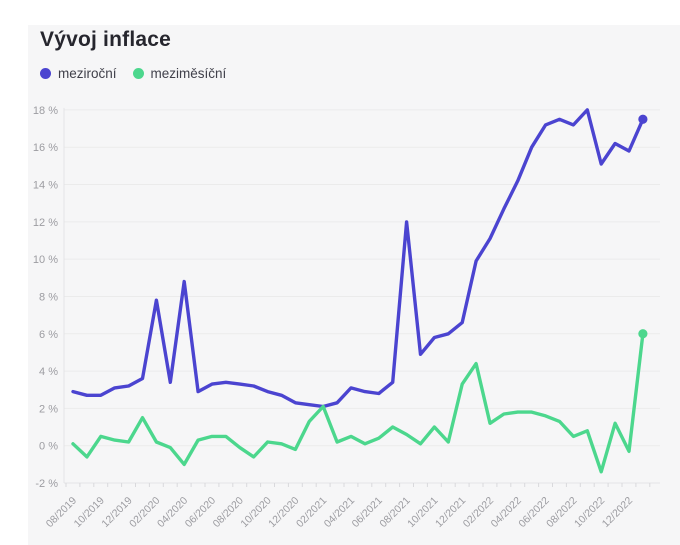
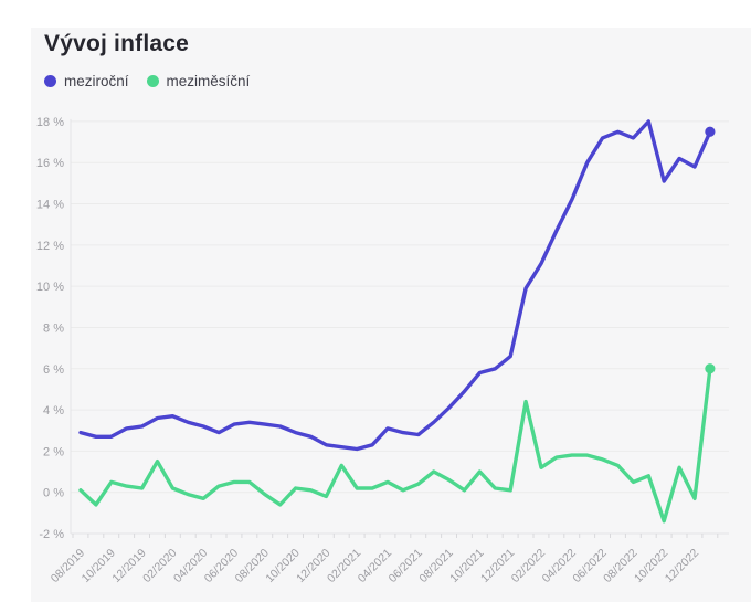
meziroční/02/2020: 7.8% -> 3.7%
meziroční/04/2020: 8.8% -> 3.2%
meziměsíční/04/2020: -1.0% -> -0.3%
meziměsíční/02/2021: 2.1% -> 0.2%
meziroční/08/2021: 12.0% -> 4.1%
meziměsíční/12/2021: 3.3% -> 0.1%
